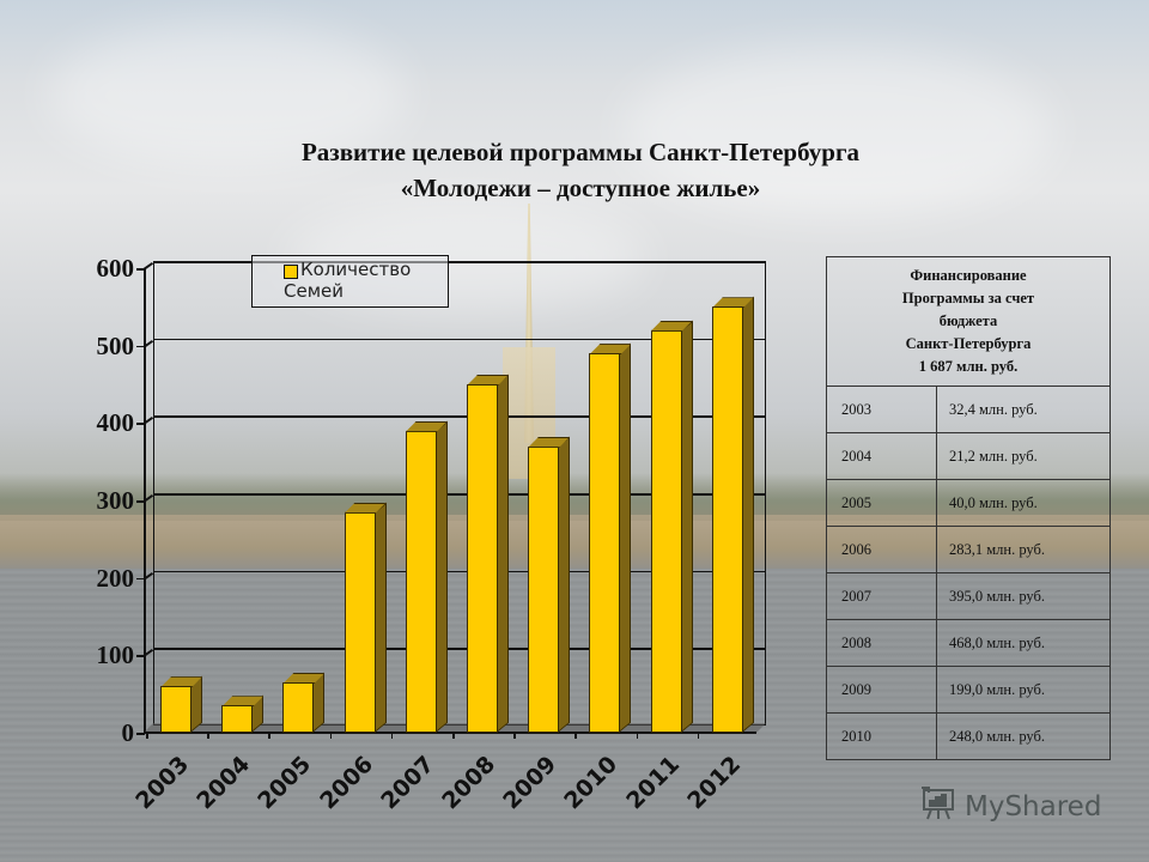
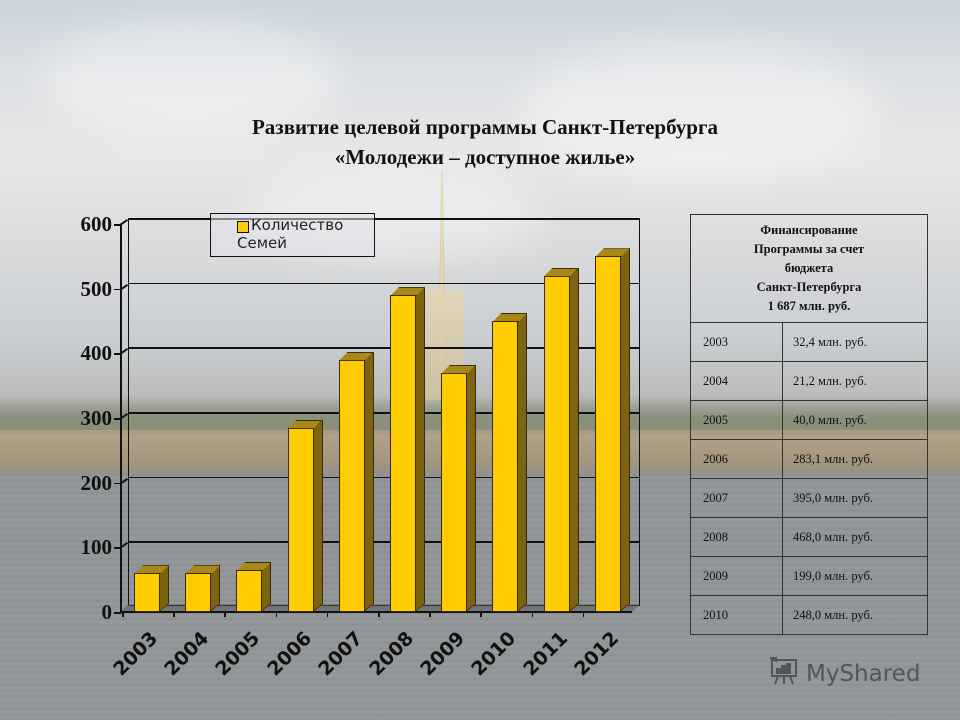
2004: 40 -> 60
2008: 450 -> 490
2010: 490 -> 450
